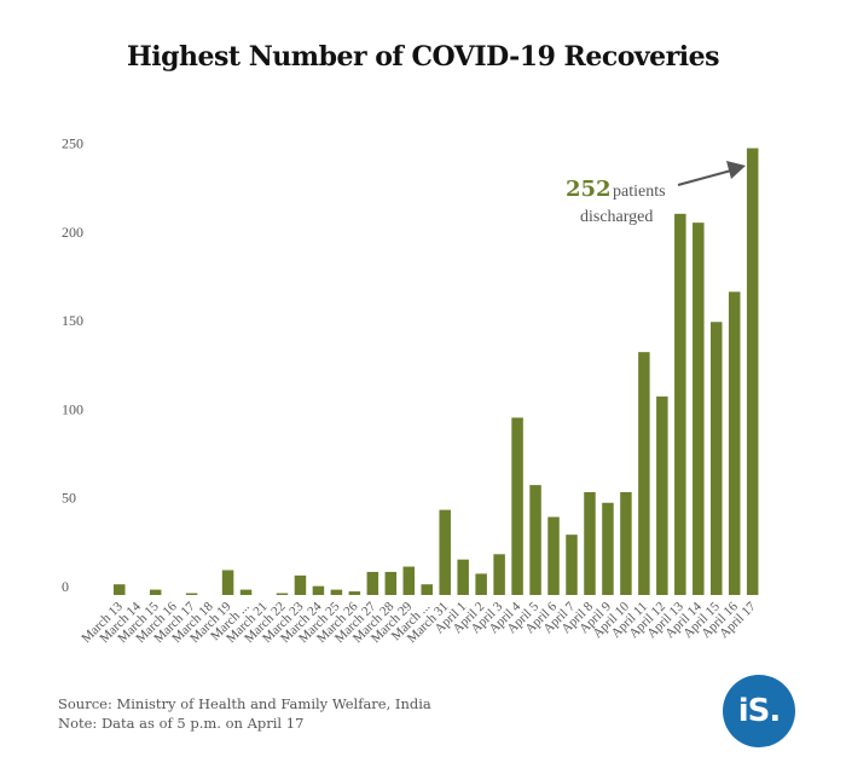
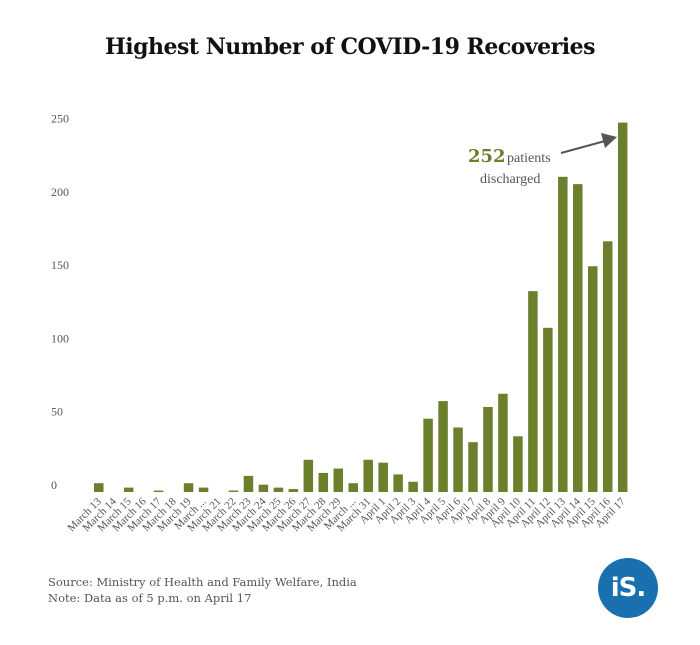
March 19: 14 -> 6
March 27: 13 -> 22
March 31: 48 -> 22
April 3: 23 -> 7
April 4: 100 -> 50
April 9: 52 -> 67
April 10: 58 -> 38
